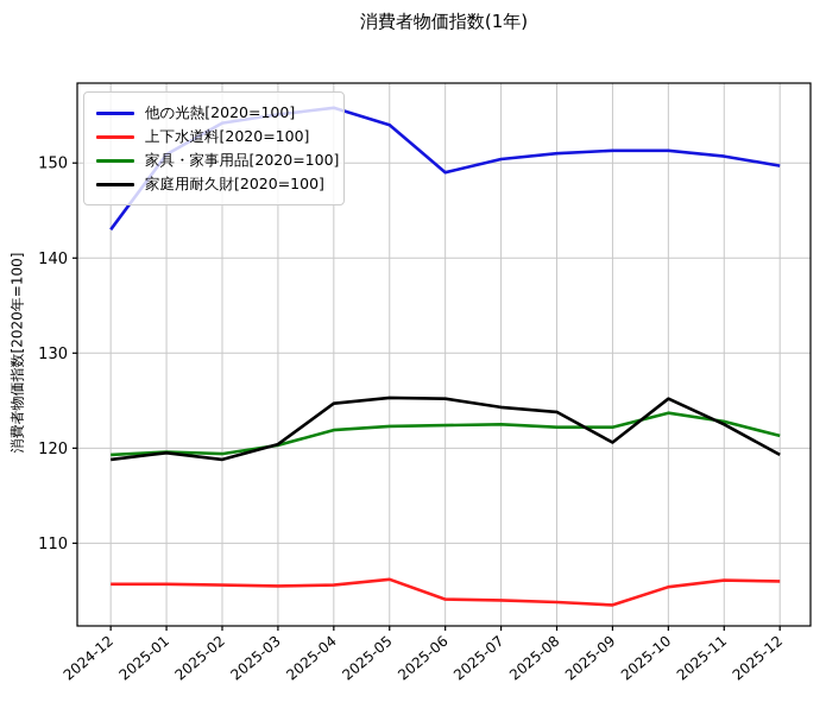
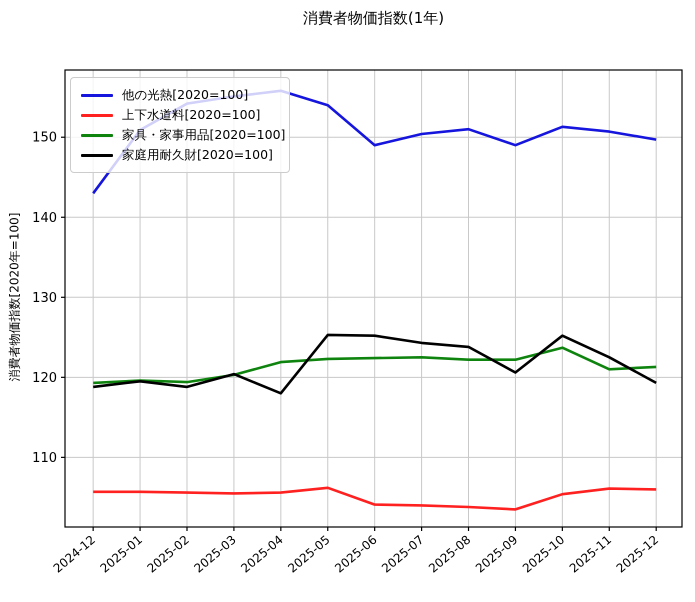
家庭用耐久財[2020=100]/2025-04: 125 -> 118
他の光熱[2020=100]/2025-09: 151 -> 149
家具・家事用品[2020=100]/2025-11: 123 -> 121
